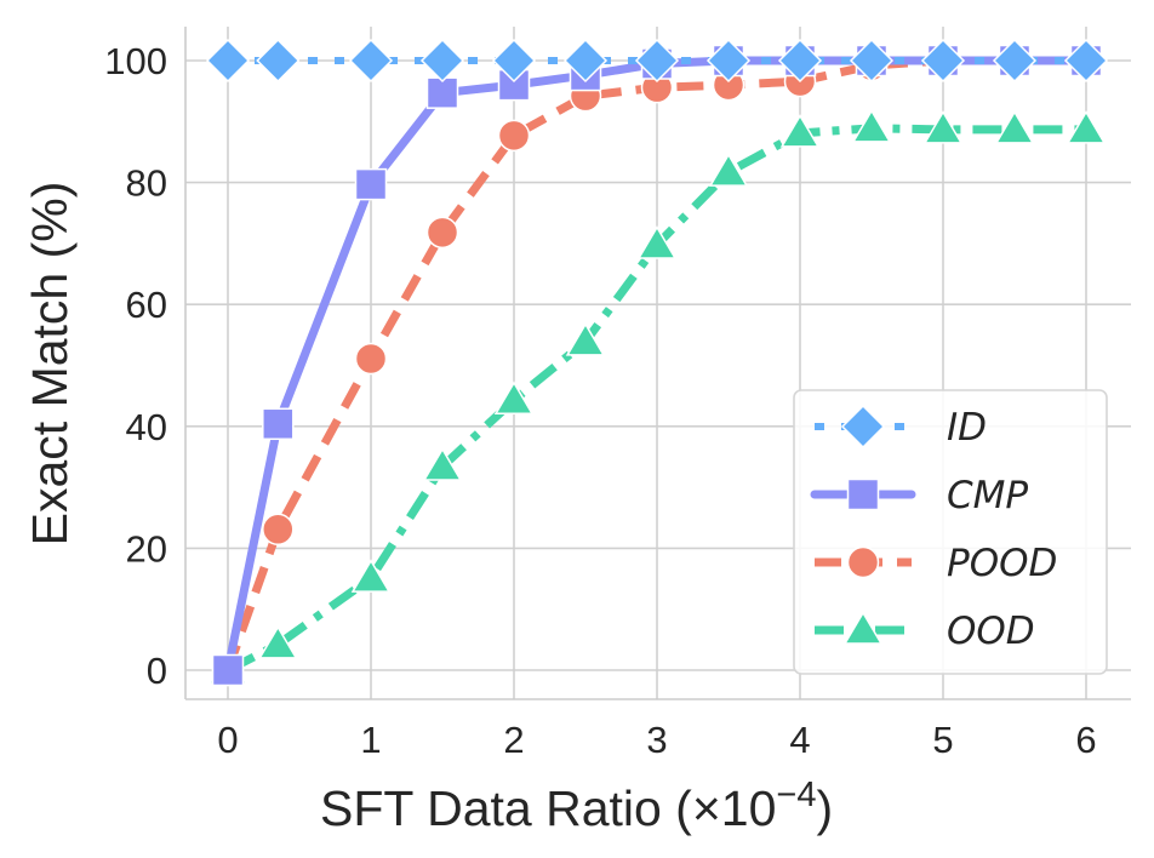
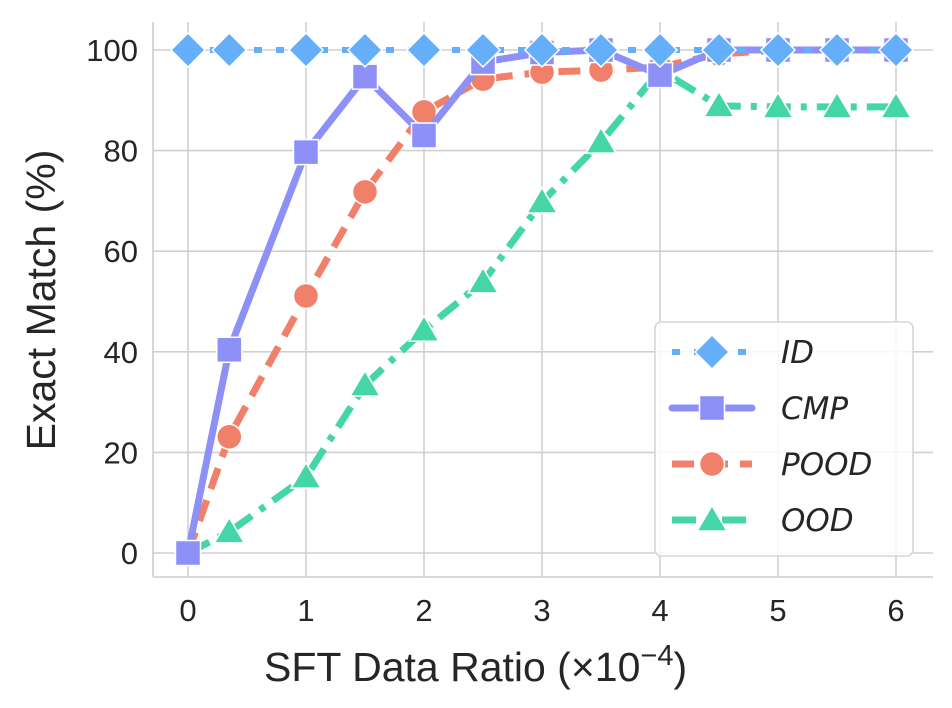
CMP/2: 96 -> 83
CMP/4: 100 -> 95
OOD/4: 88 -> 96
